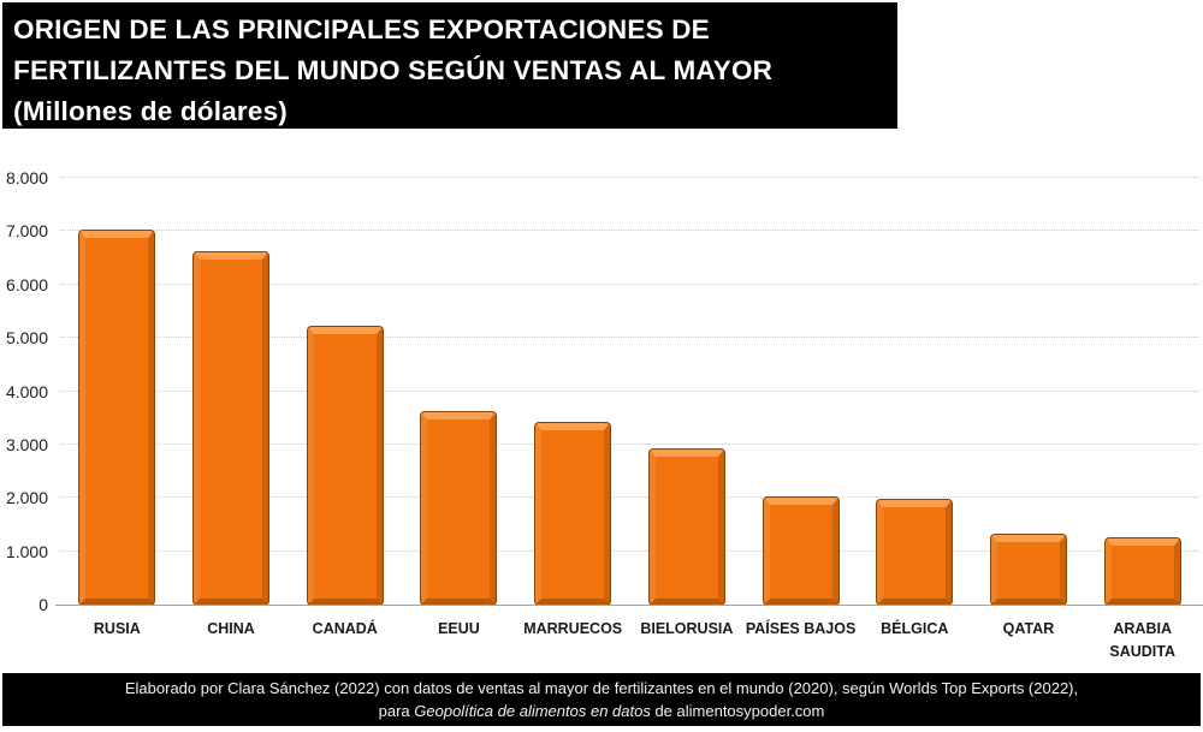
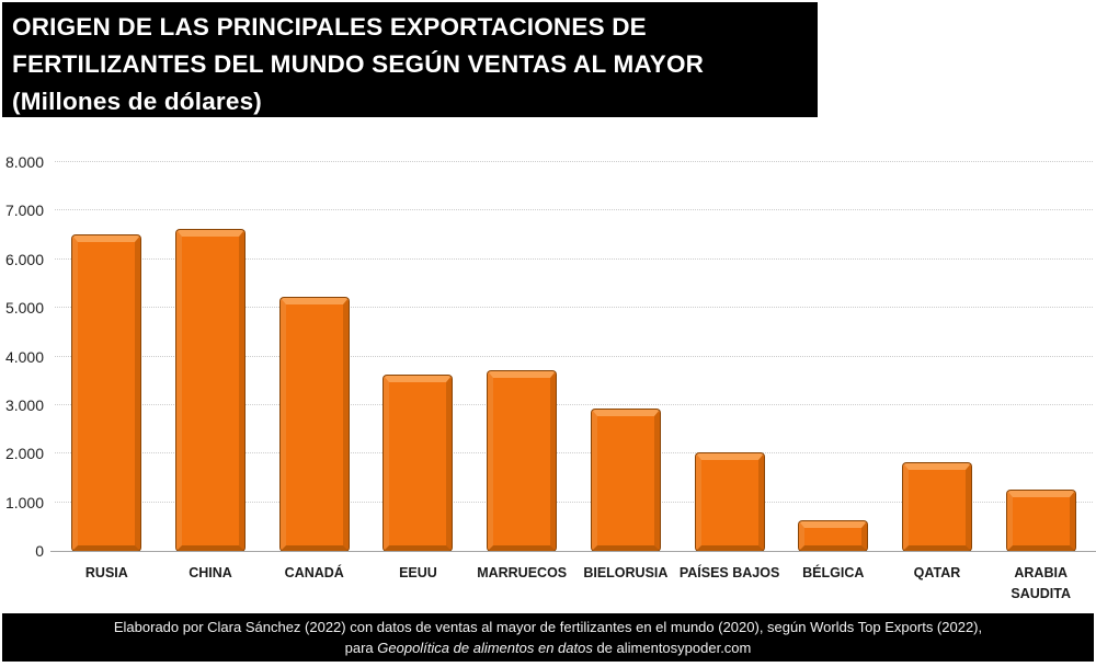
RUSIA: 7000 -> 6500
MARRUECOS: 3400 -> 3700
BÉLGICA: 2000 -> 600
QATAR: 1300 -> 1800
